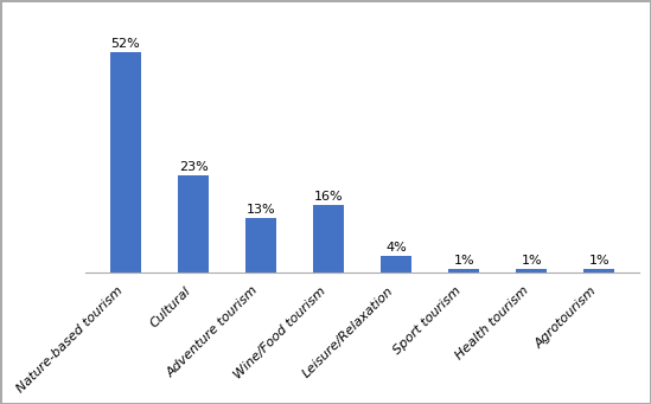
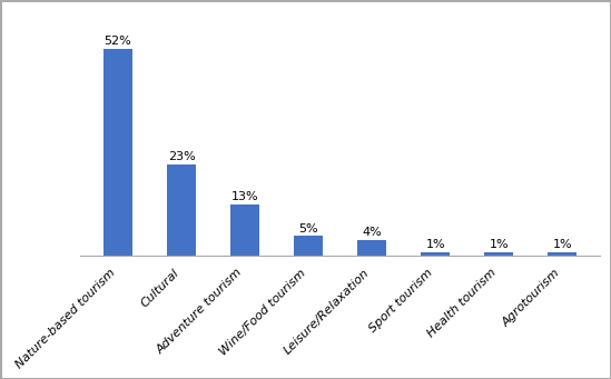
Wine/Food tourism: 16% -> 5%
